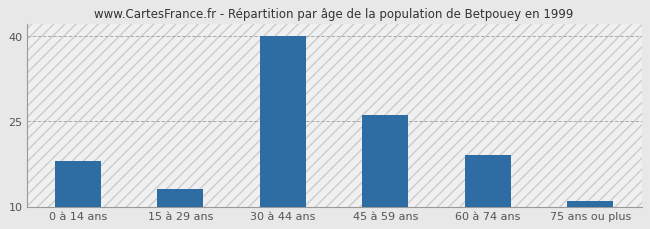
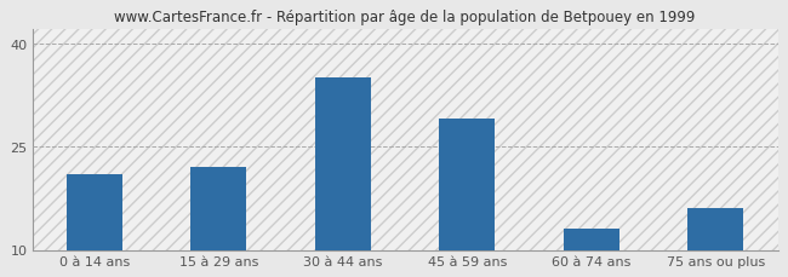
0 à 14 ans: 18 -> 21
15 à 29 ans: 13 -> 22
30 à 44 ans: 40 -> 35
45 à 59 ans: 26 -> 29
60 à 74 ans: 19 -> 13
75 ans ou plus: 11 -> 16
